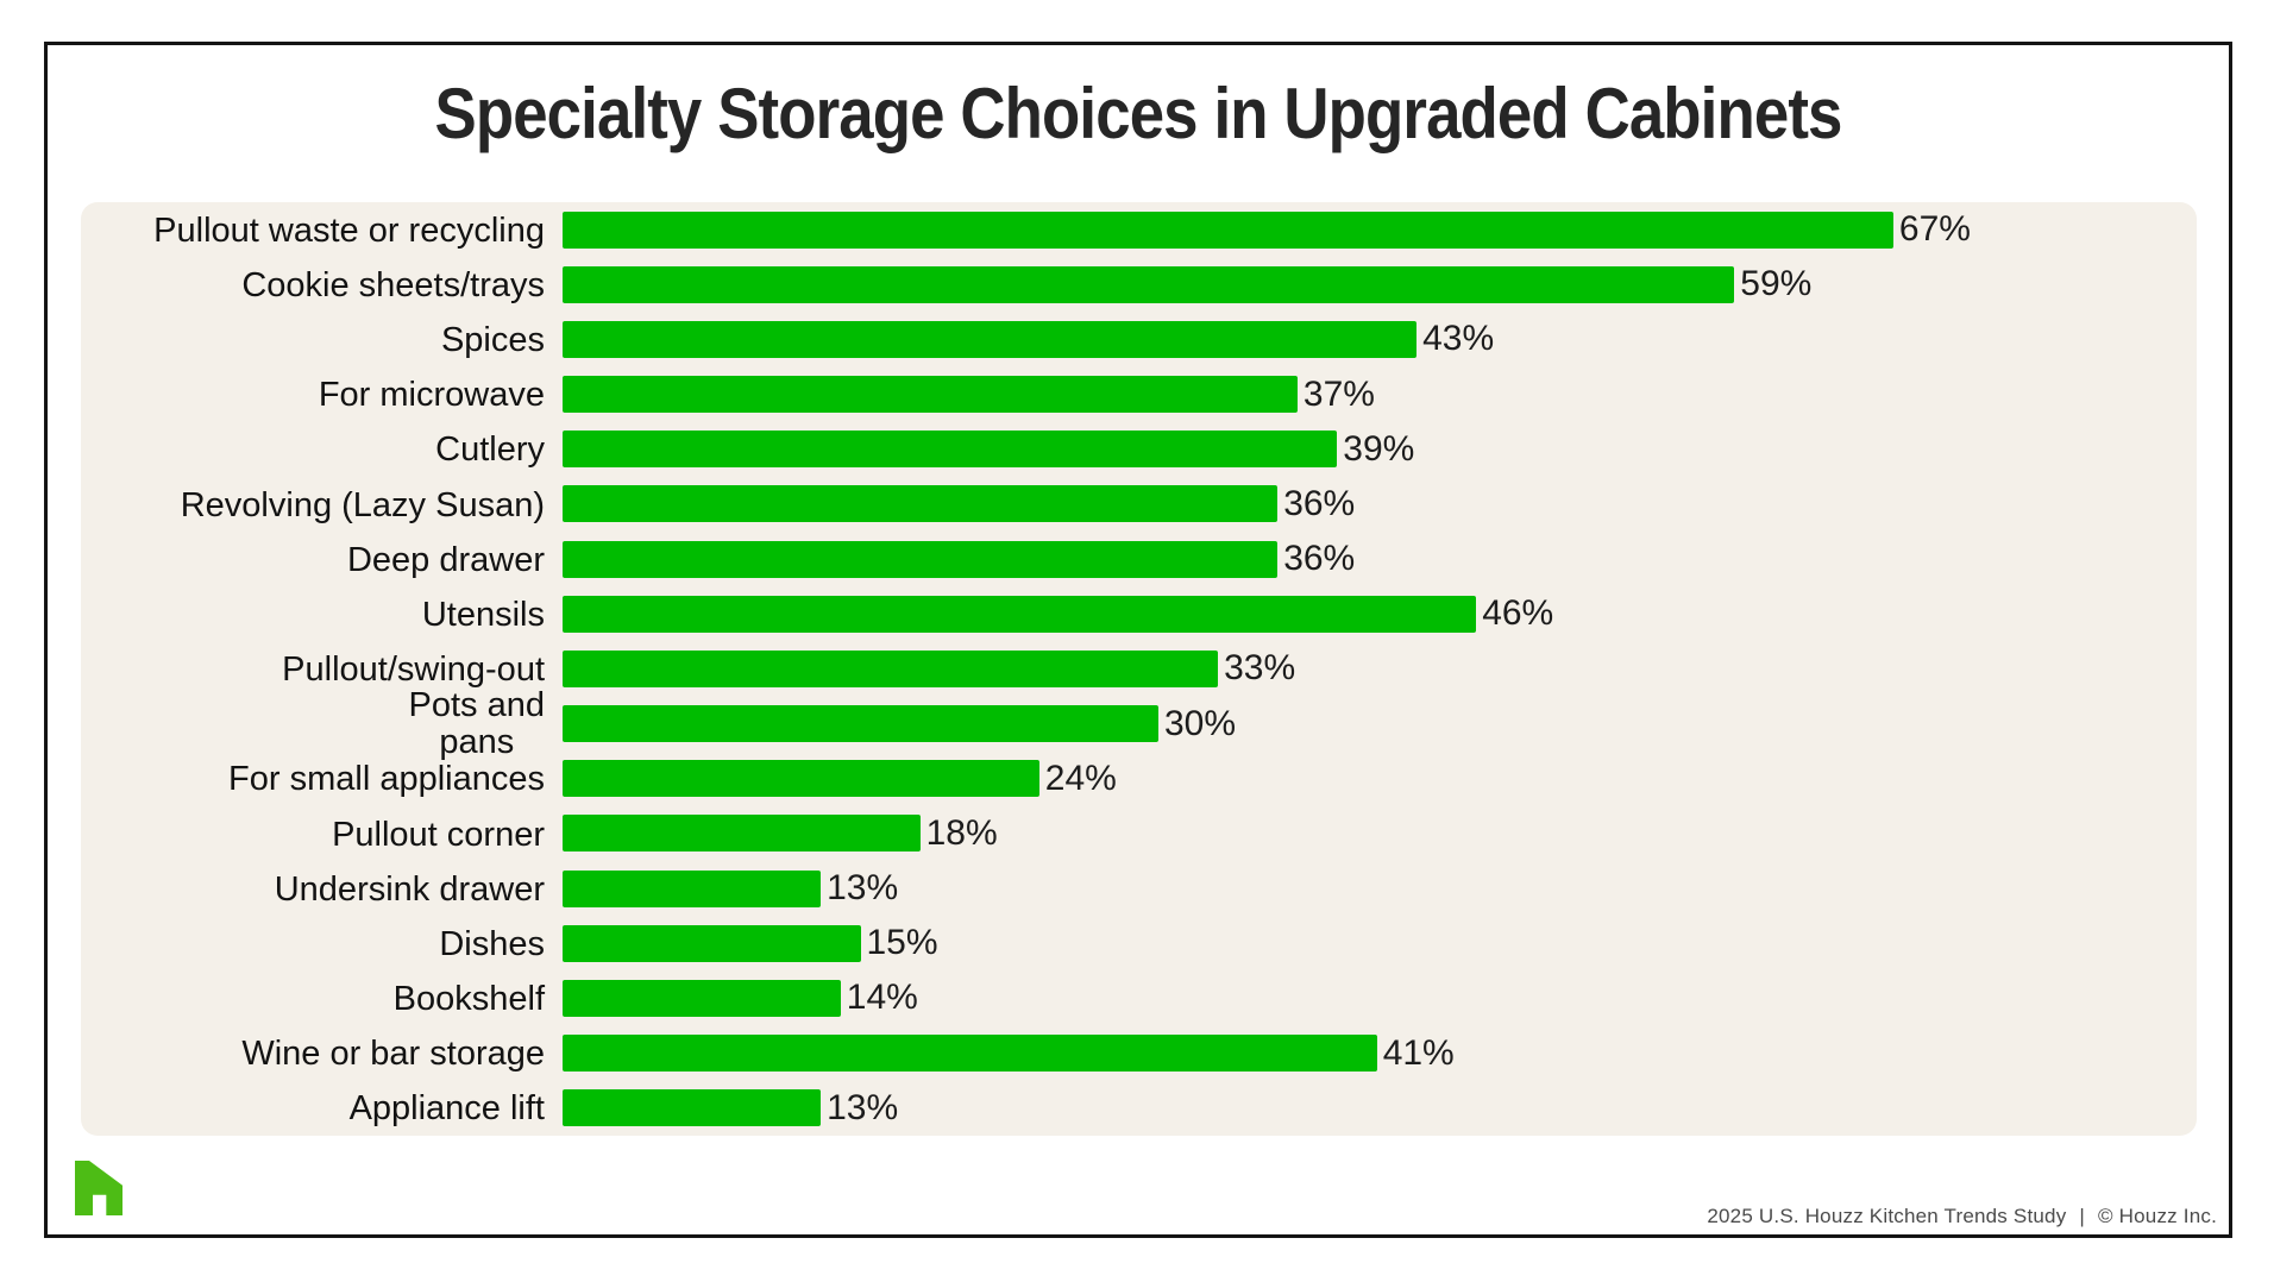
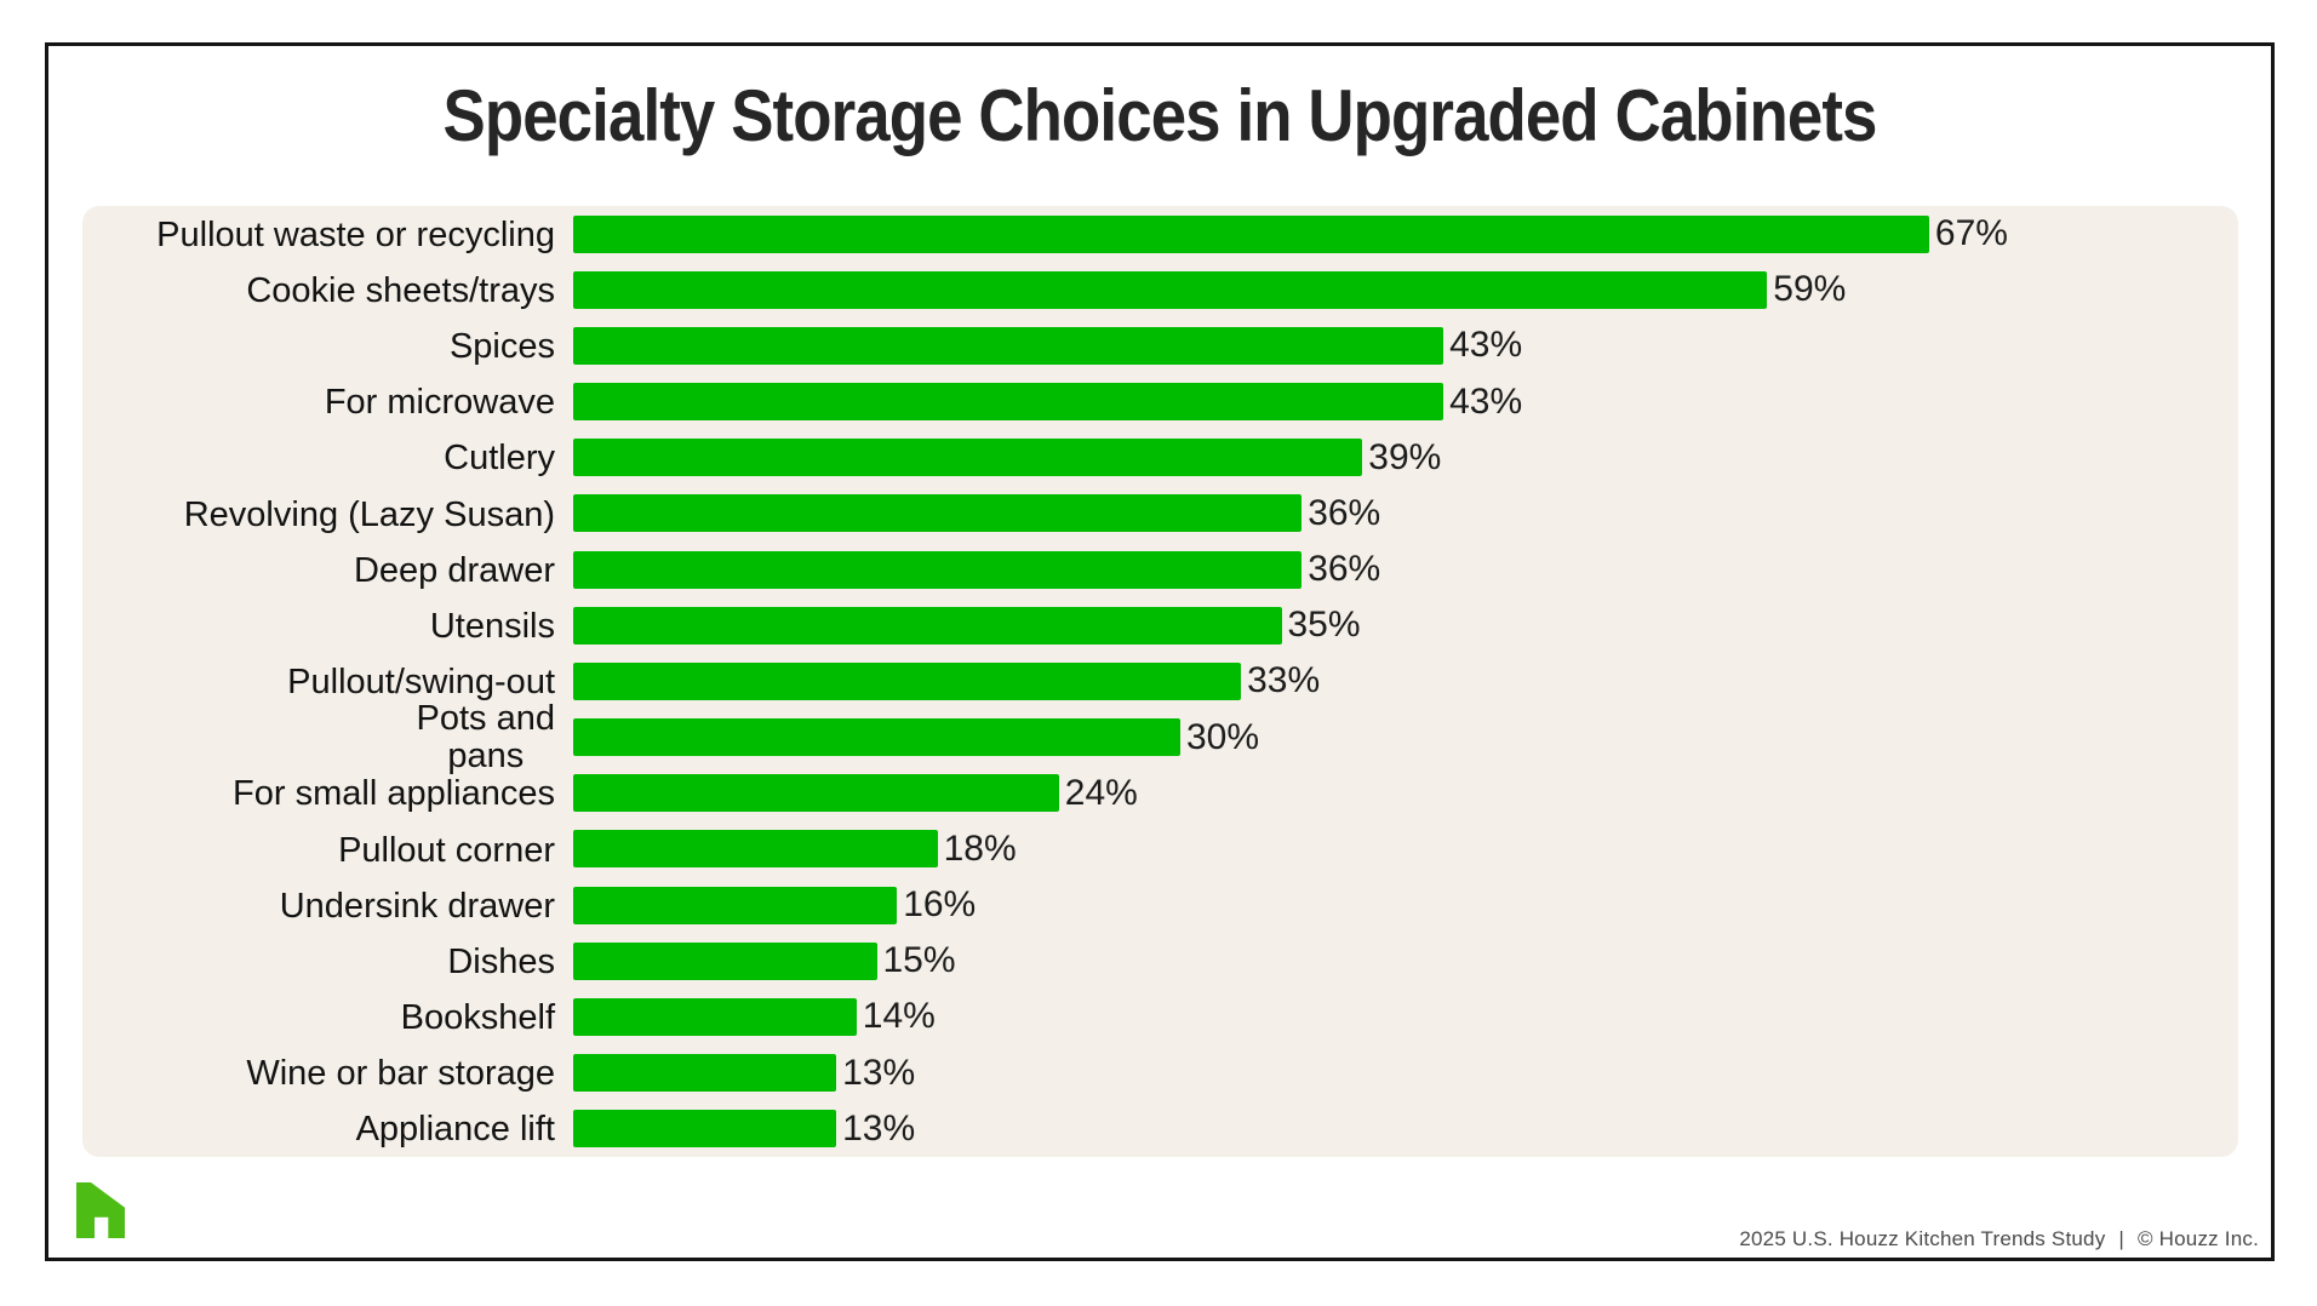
For microwave: 37% -> 43%
Utensils: 46% -> 35%
Undersink drawer: 13% -> 16%
Wine or bar storage: 41% -> 13%
